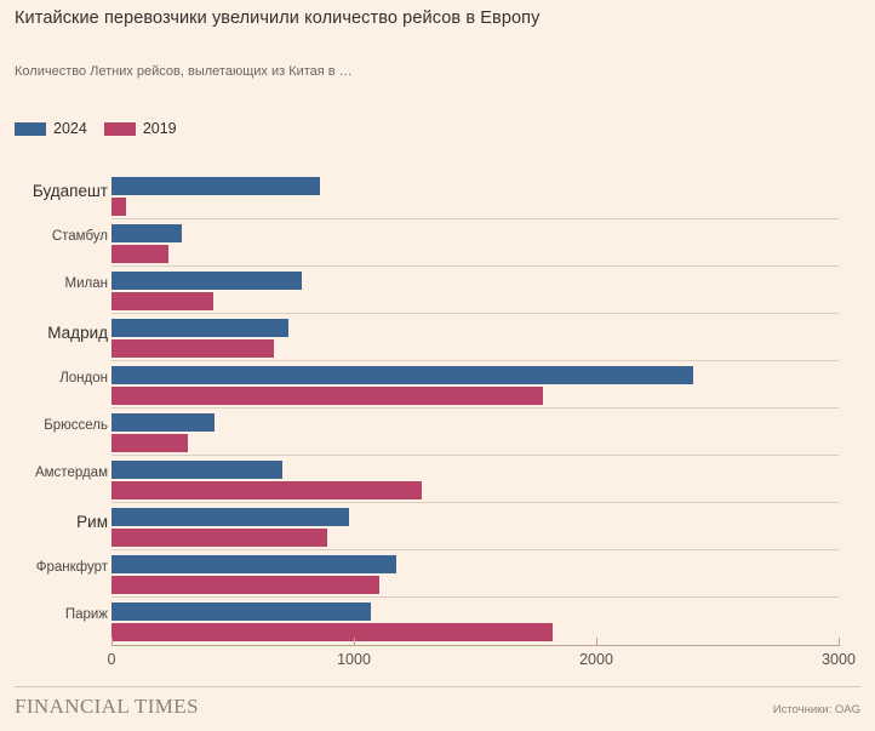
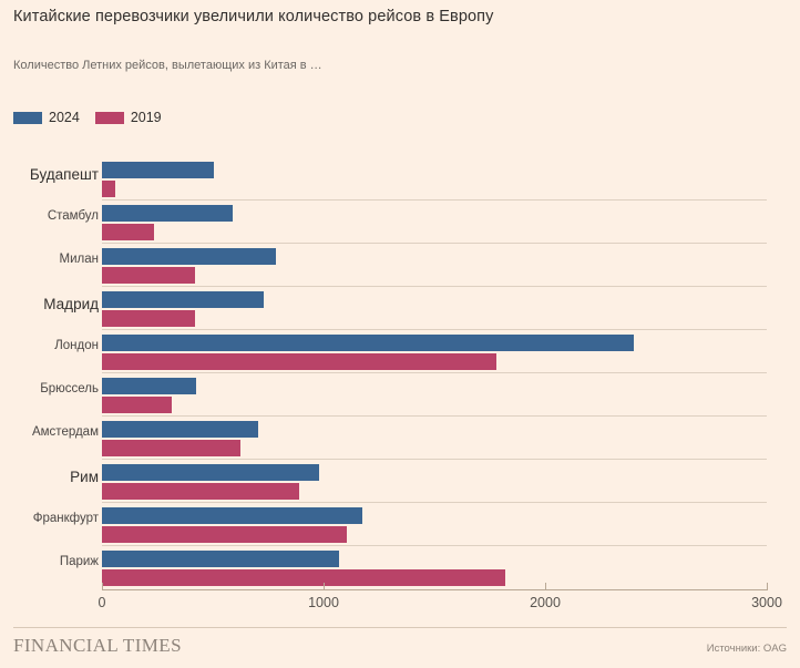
2024/Будапешт: 860 -> 500
2024/Стамбул: 290 -> 590
2019/Мадрид: 670 -> 420
2019/Амстердам: 1280 -> 620
